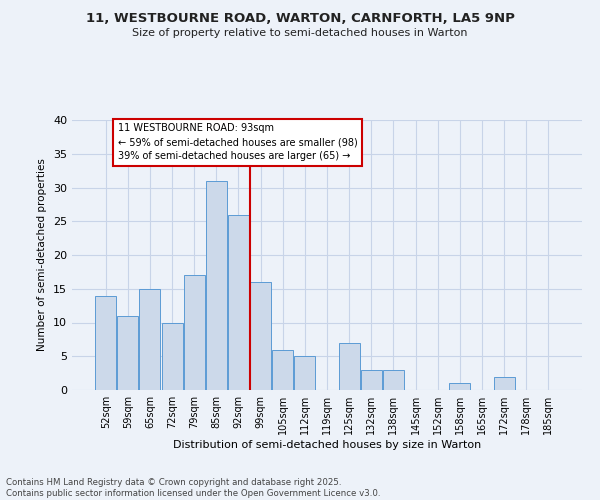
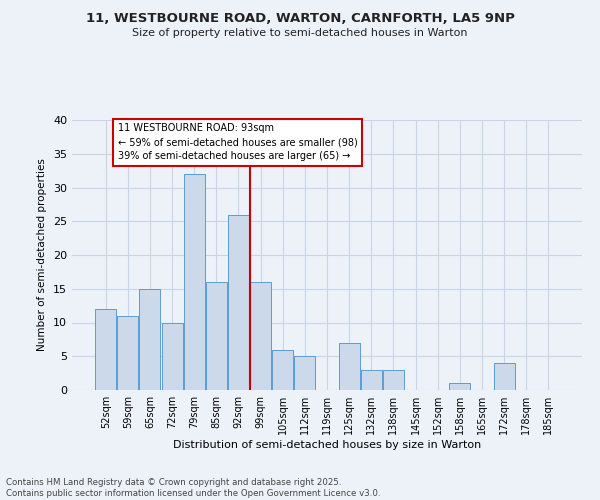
52sqm: 14 -> 12
79sqm: 17 -> 32
85sqm: 31 -> 16
172sqm: 2 -> 4
